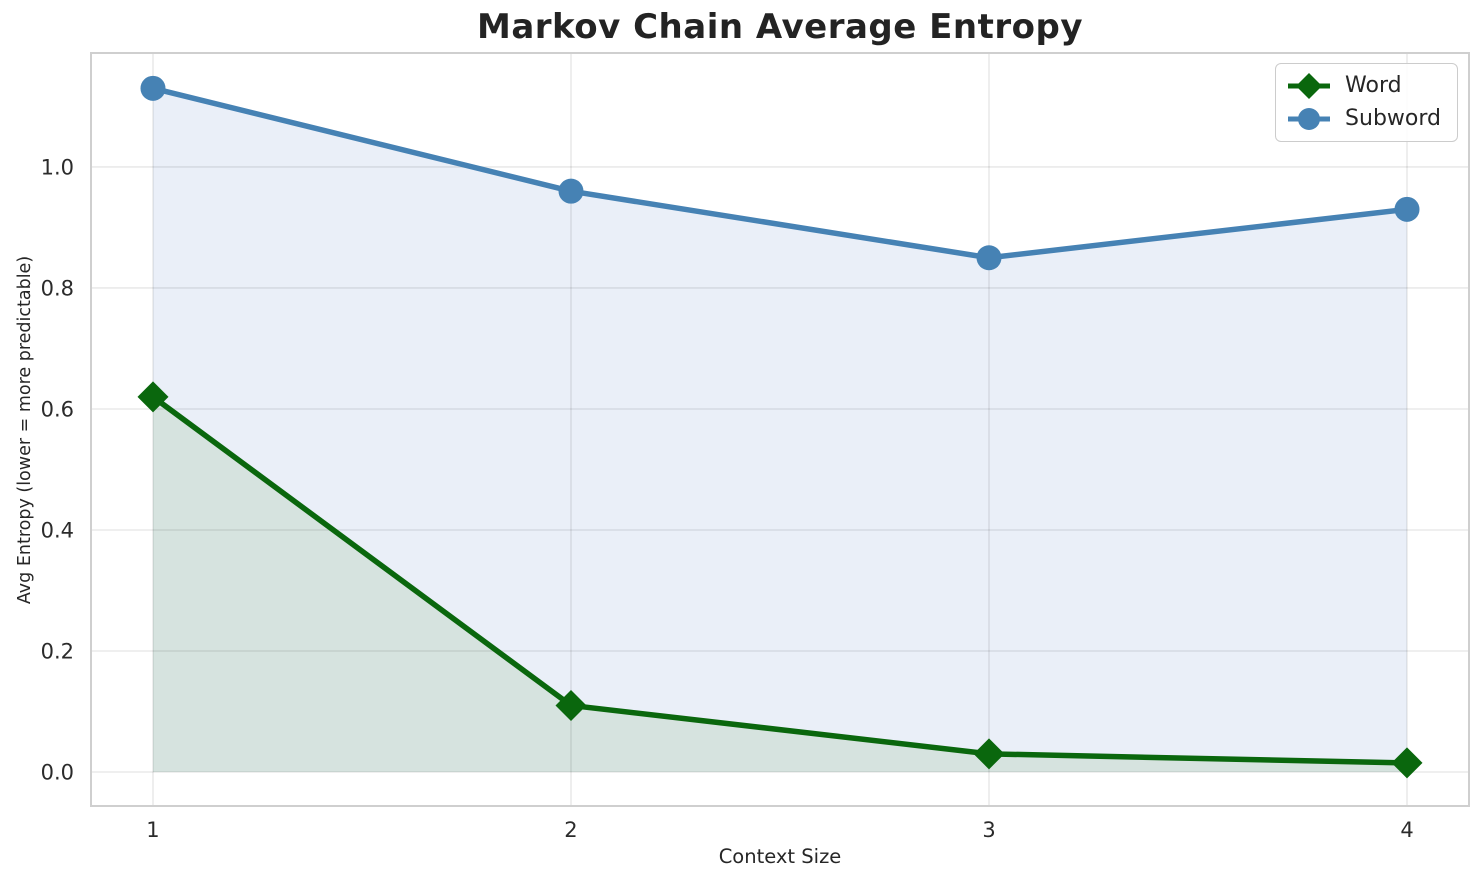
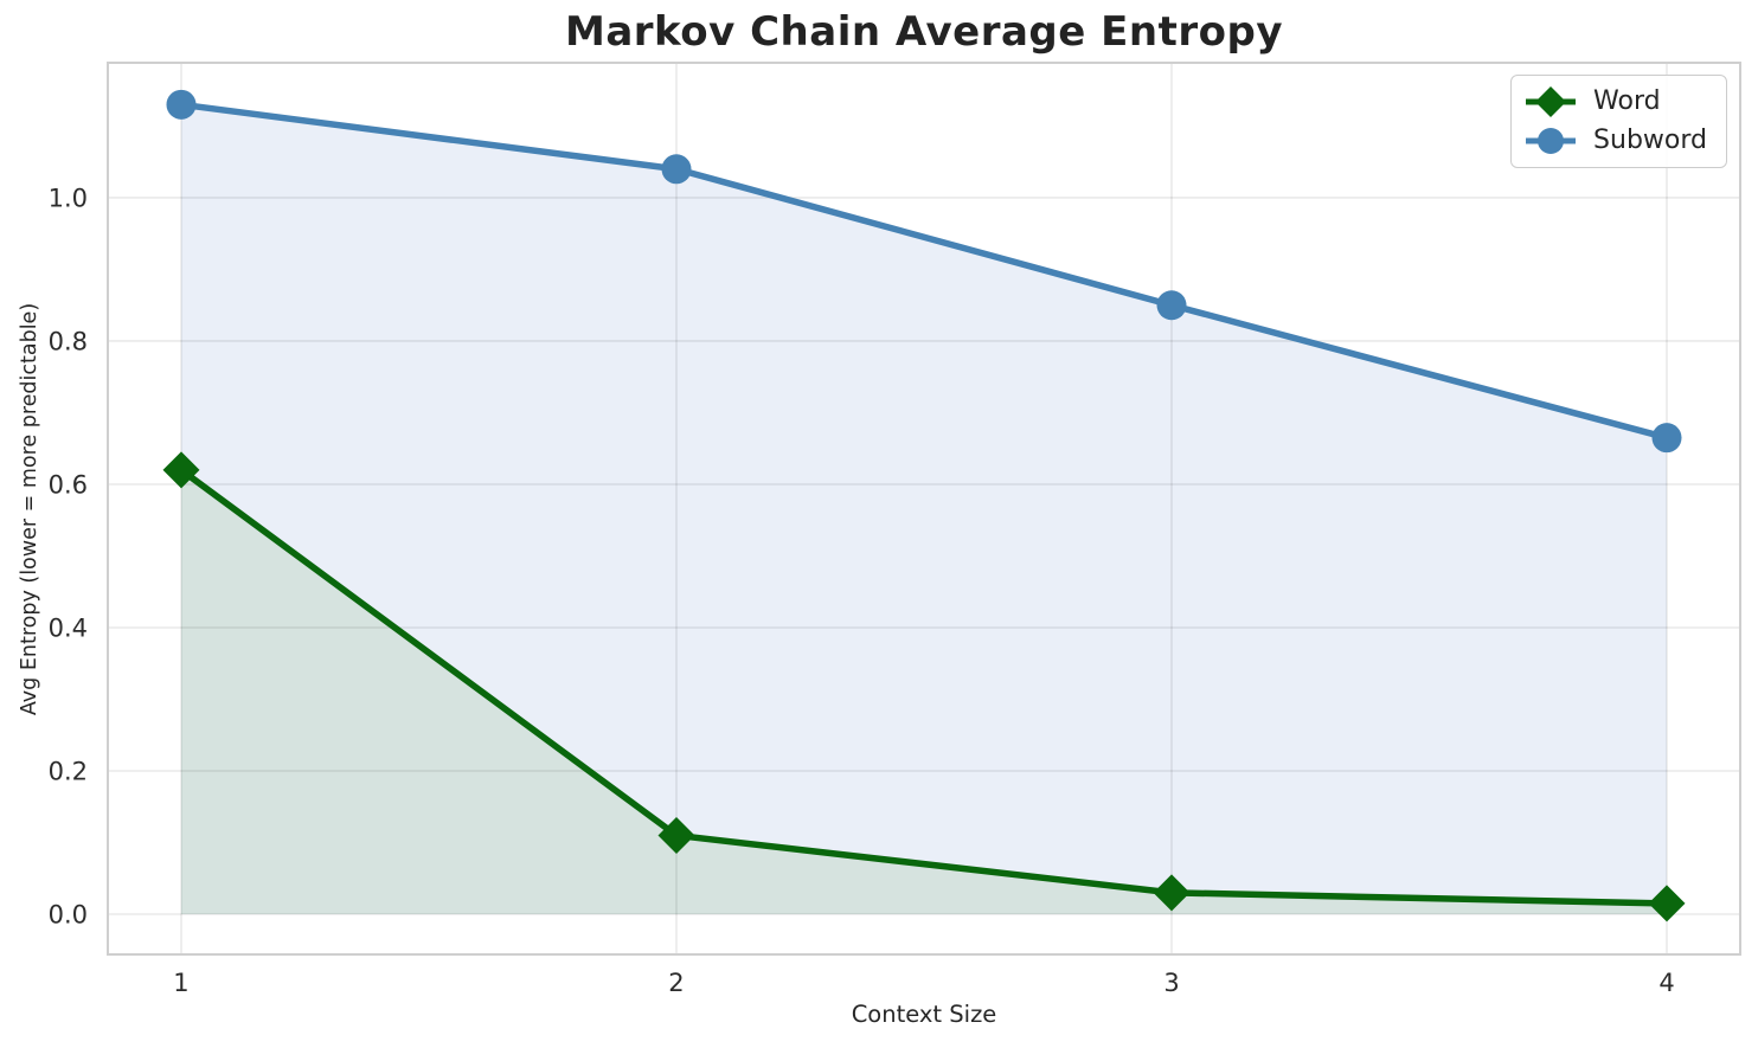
Subword/2: 0.96 -> 1.04
Subword/4: 0.93 -> 0.67
